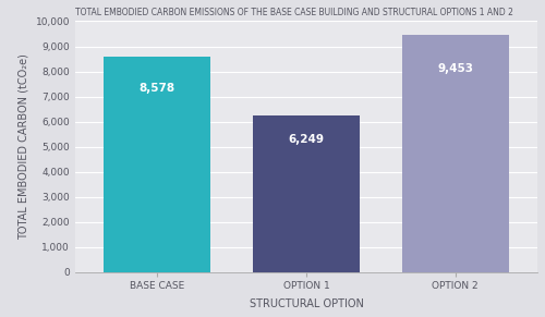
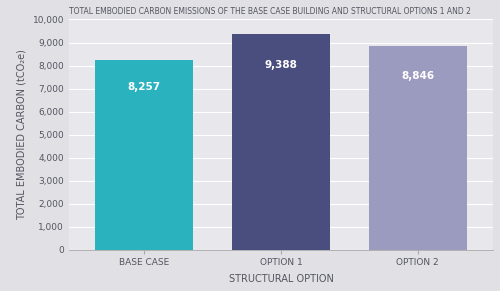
BASE CASE: 8,578 -> 8,257
OPTION 1: 6,249 -> 9,388
OPTION 2: 9,453 -> 8,846
